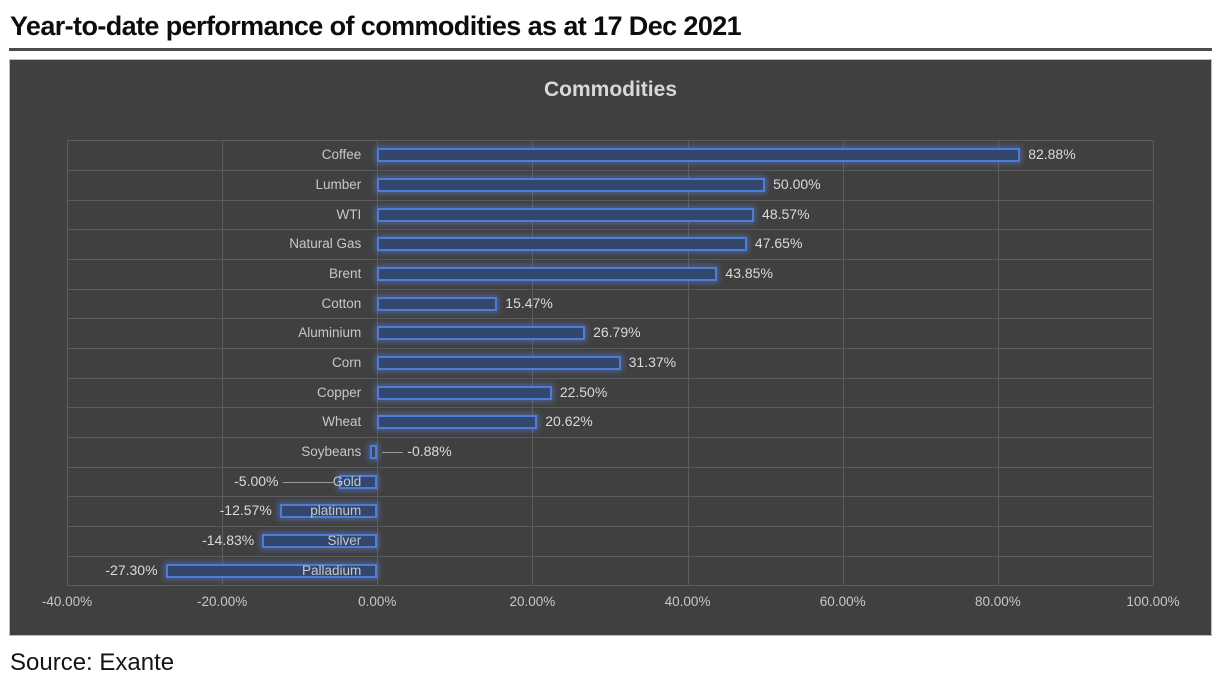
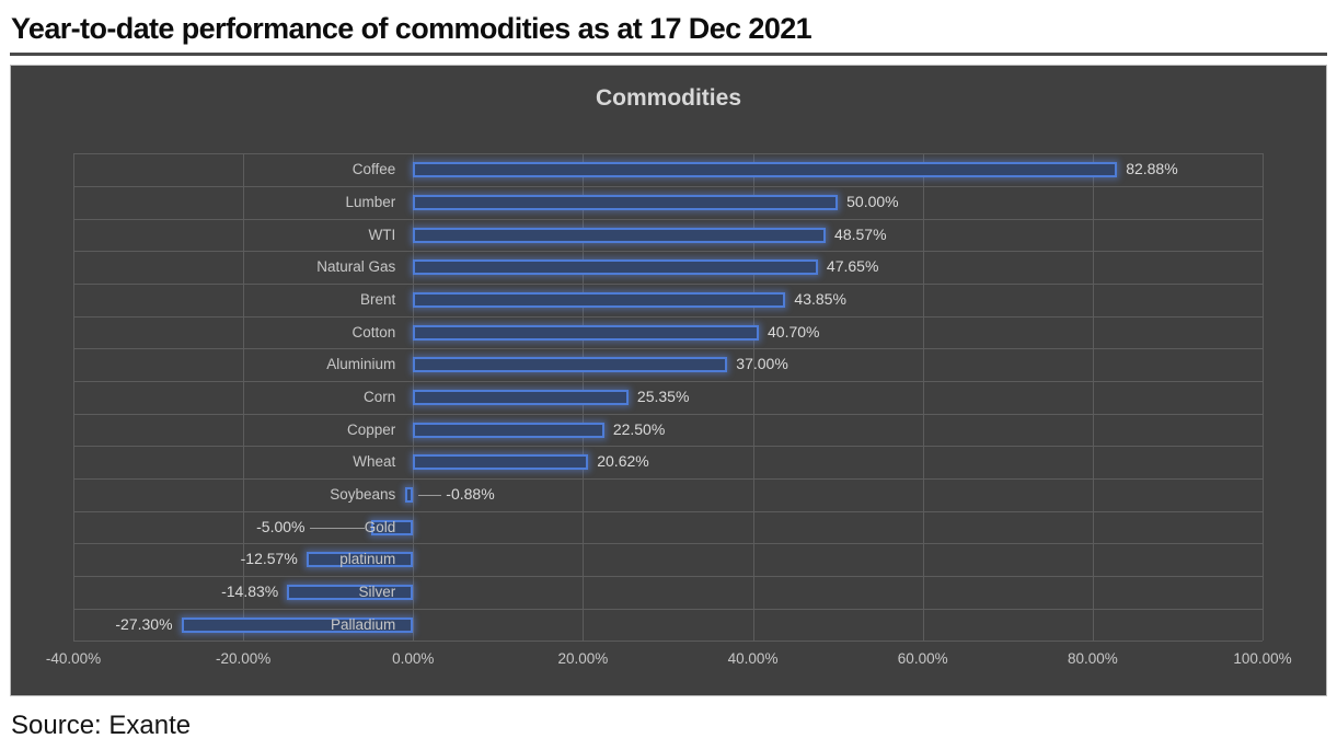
Cotton: 15.47% -> 40.70%
Aluminium: 26.79% -> 37.00%
Corn: 31.37% -> 25.35%
